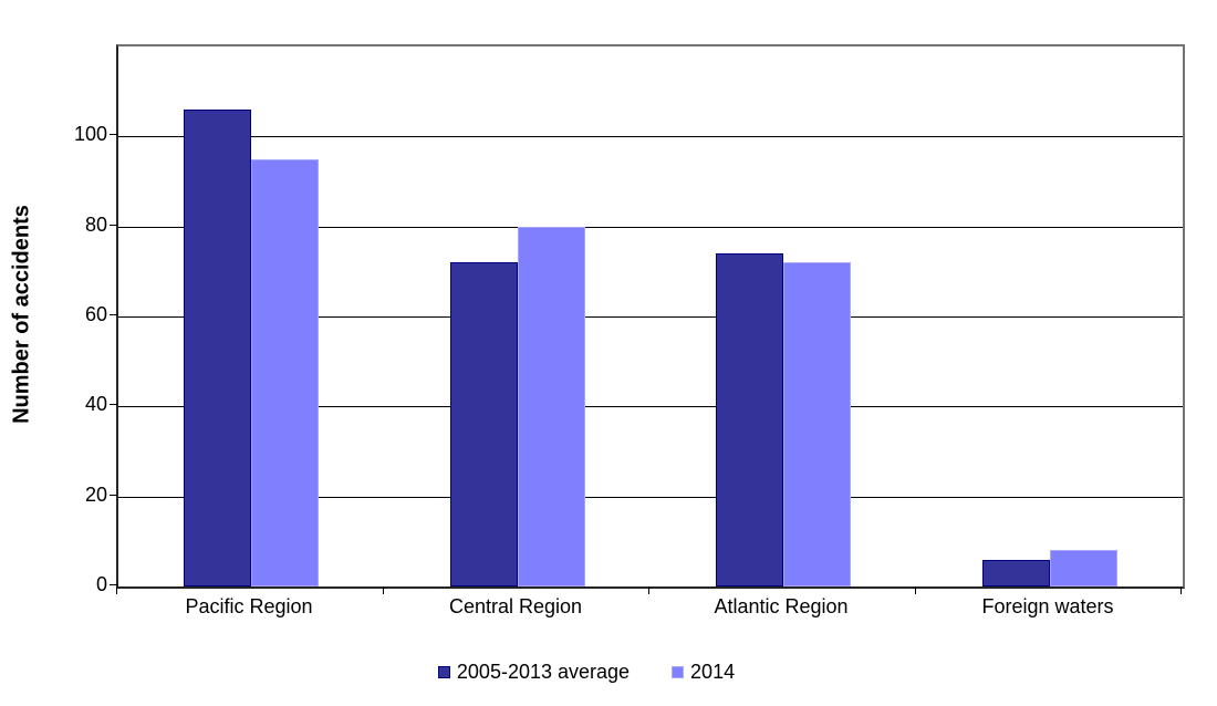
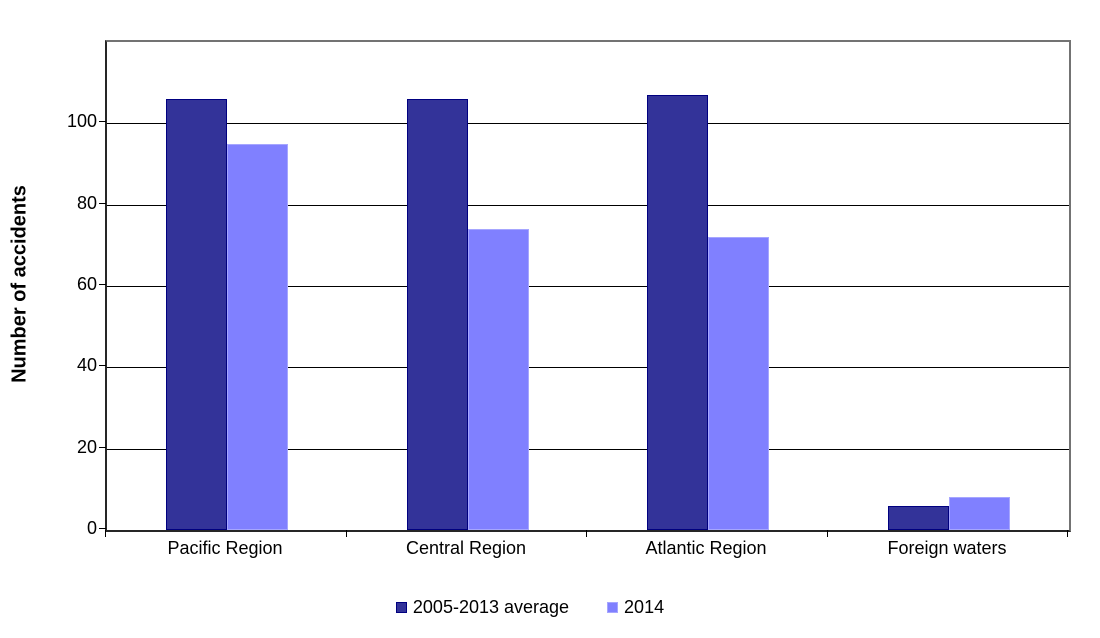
2005-2013 average/Central Region: 72 -> 106
2014/Central Region: 80 -> 74
2005-2013 average/Atlantic Region: 74 -> 107
